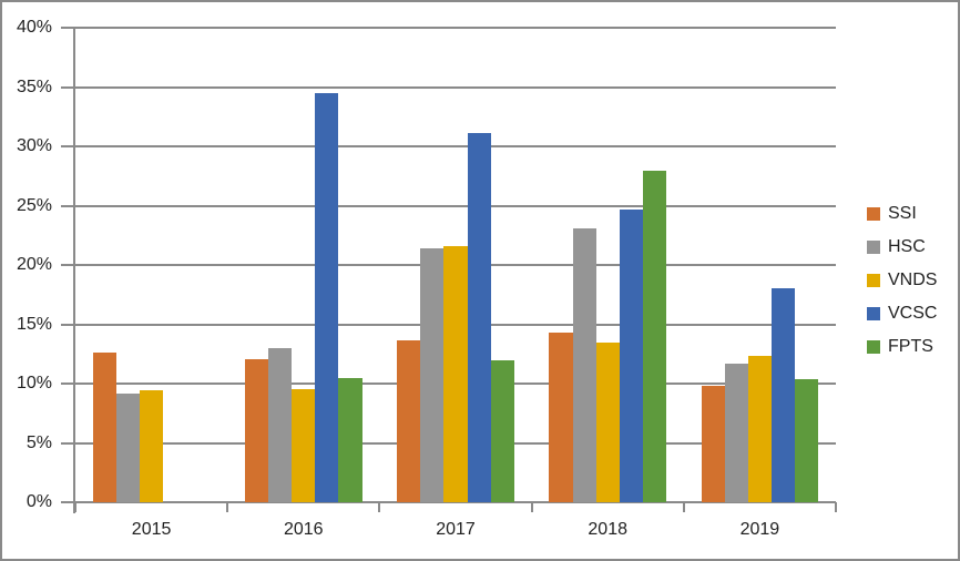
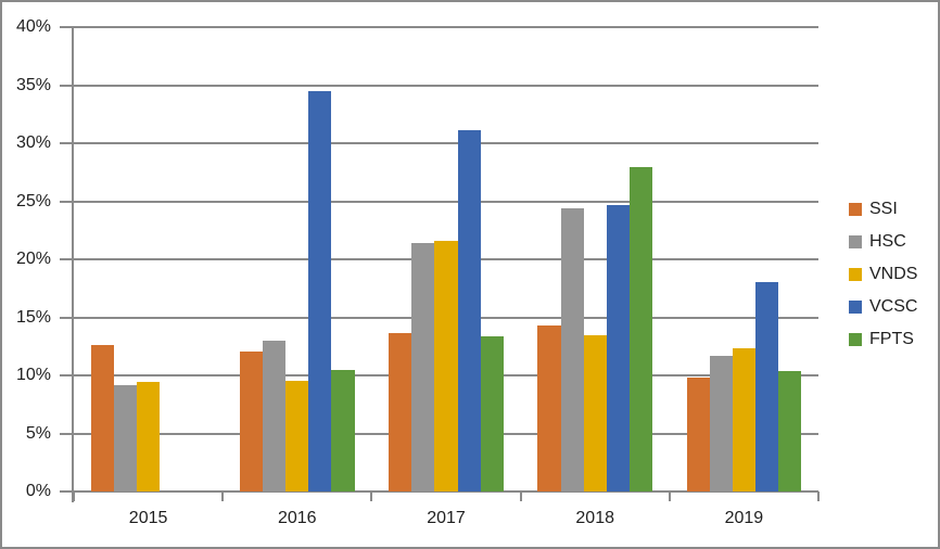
FPTS/2017: 12.0% -> 13.4%
HSC/2018: 23.1% -> 24.4%
